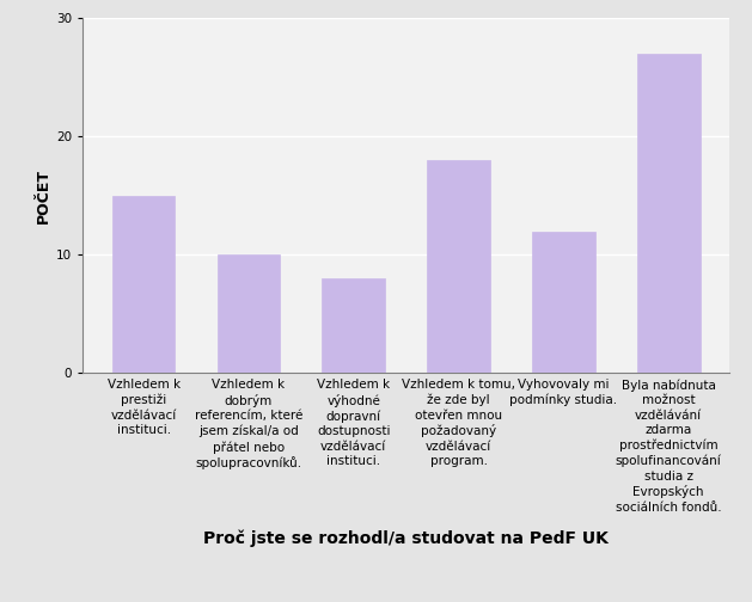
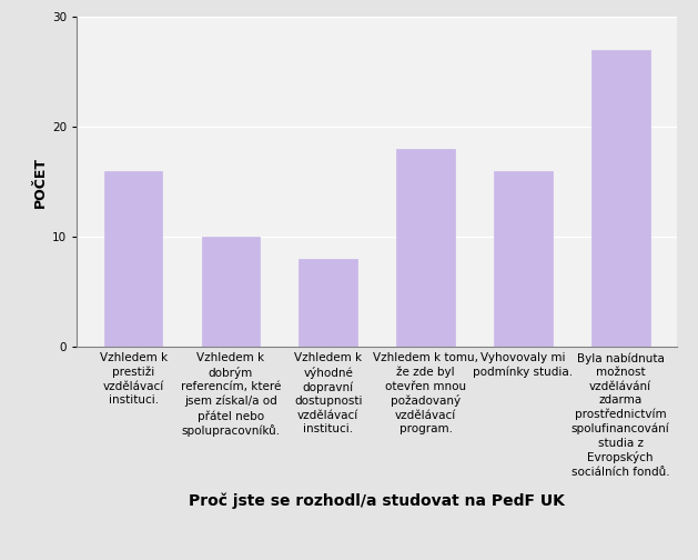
Vzhledem k prestiži vzdělávací instituci.: 15 -> 16
Vyhovovaly mi podmínky studia.: 12 -> 16
